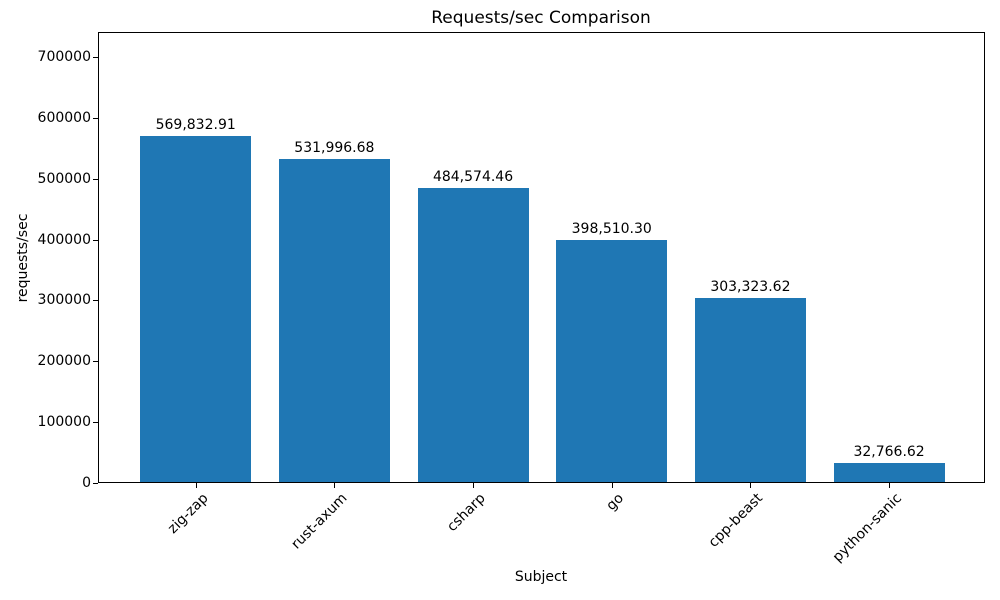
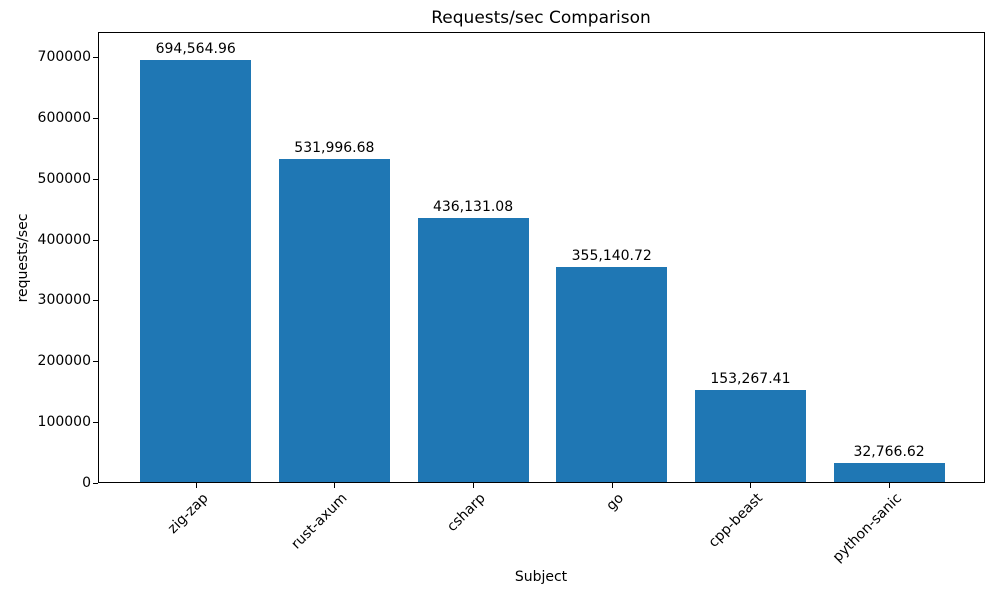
zig-zap: 569,832.91 -> 694,564.96
csharp: 484,574.46 -> 436,131.08
go: 398,510.30 -> 355,140.72
cpp-beast: 303,323.62 -> 153,267.41
